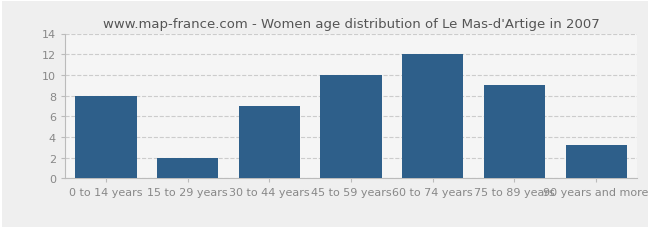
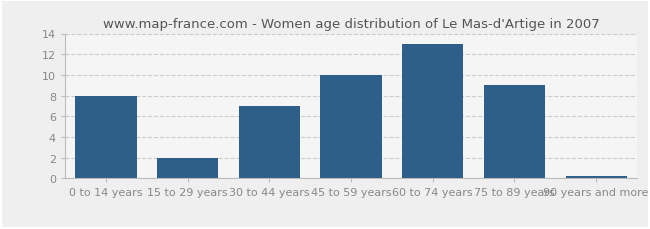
60 to 74 years: 12.0 -> 13.0
90 years and more: 3.2 -> 0.2
